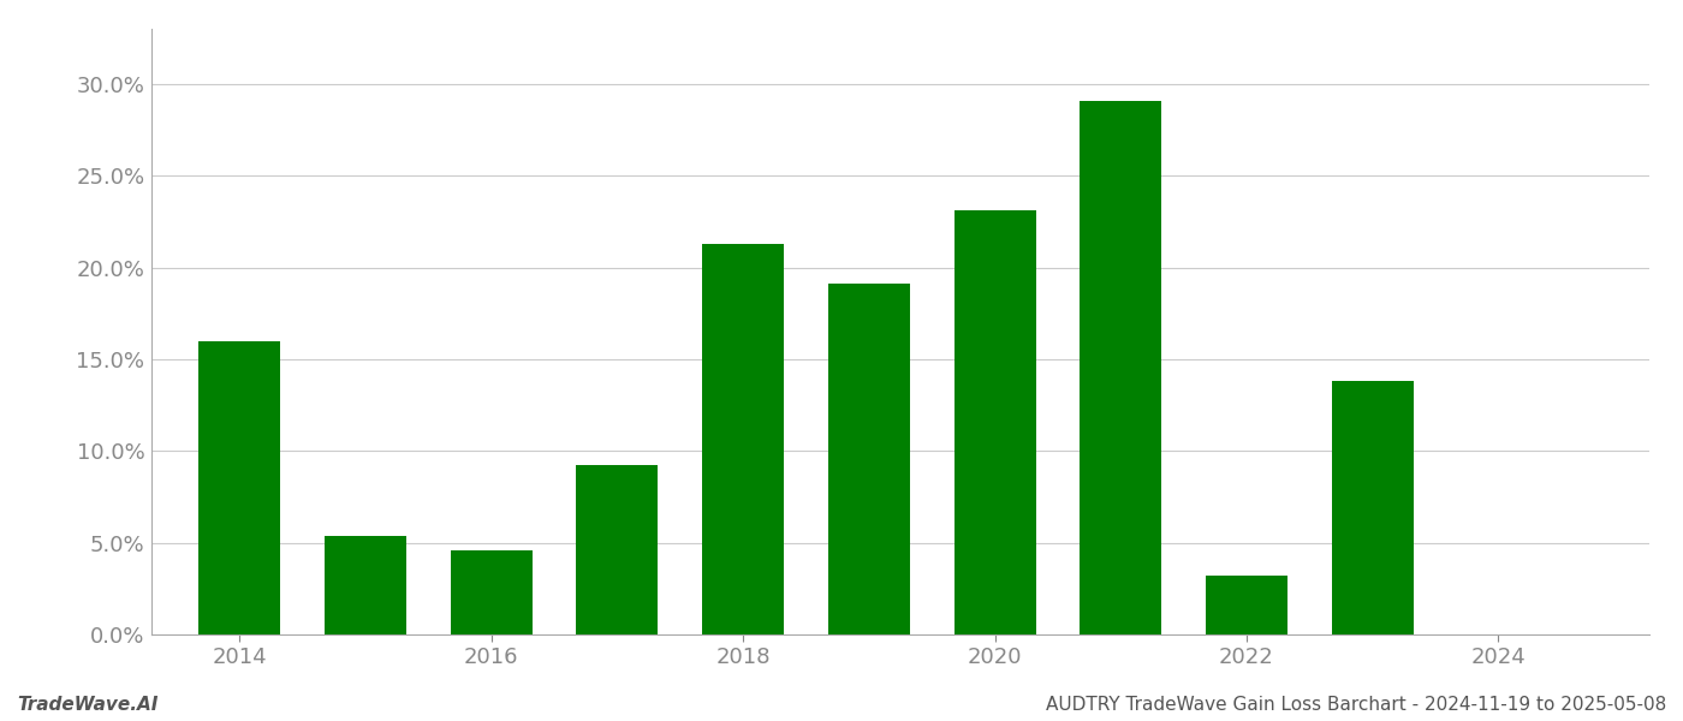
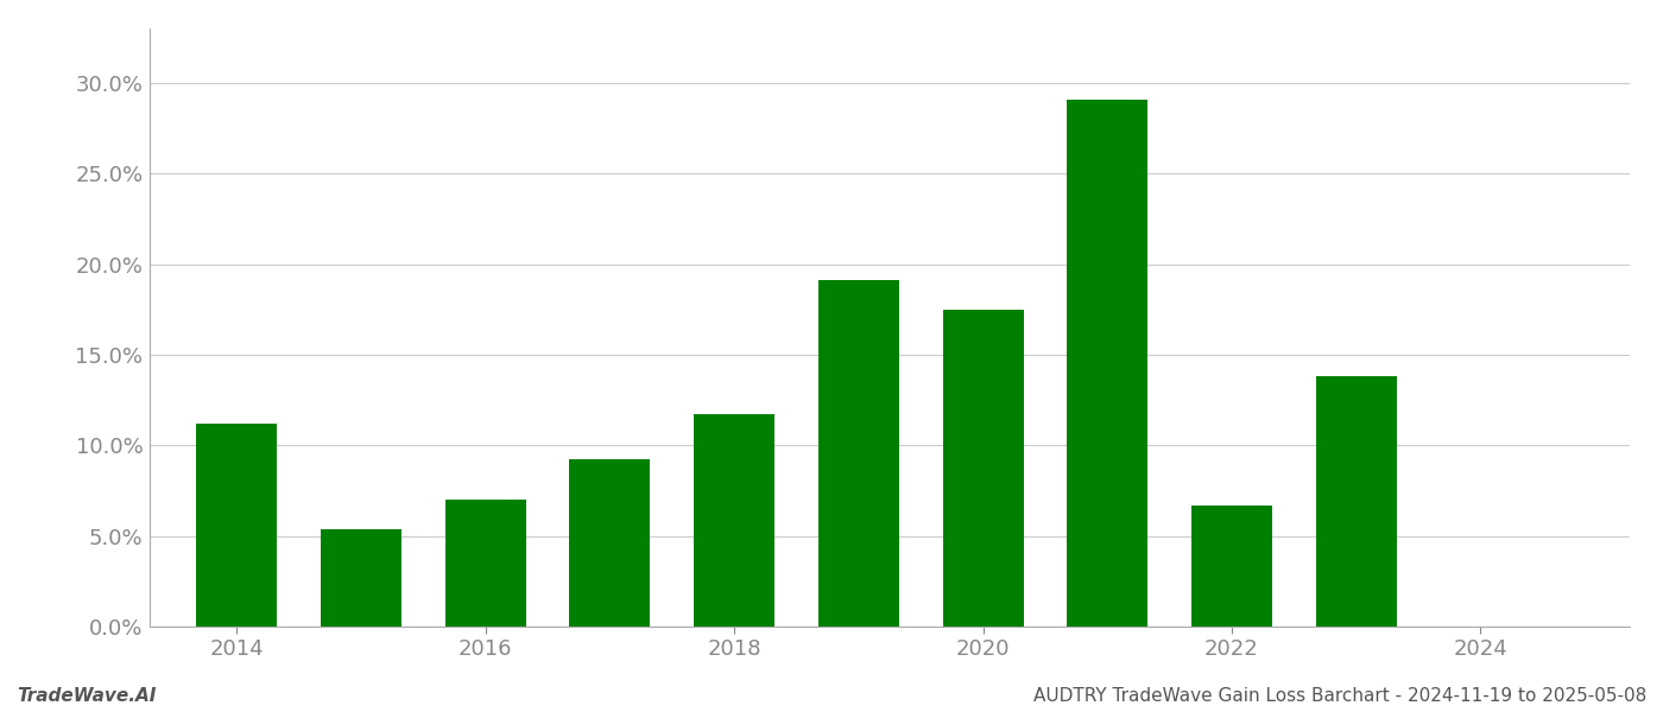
2014: 16.0% -> 11.2%
2016: 4.6% -> 7.0%
2018: 21.3% -> 11.7%
2020: 23.1% -> 17.5%
2022: 3.2% -> 6.7%
